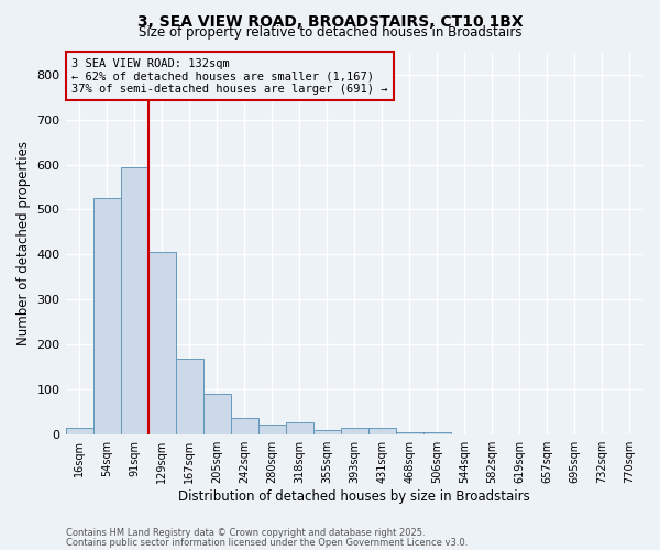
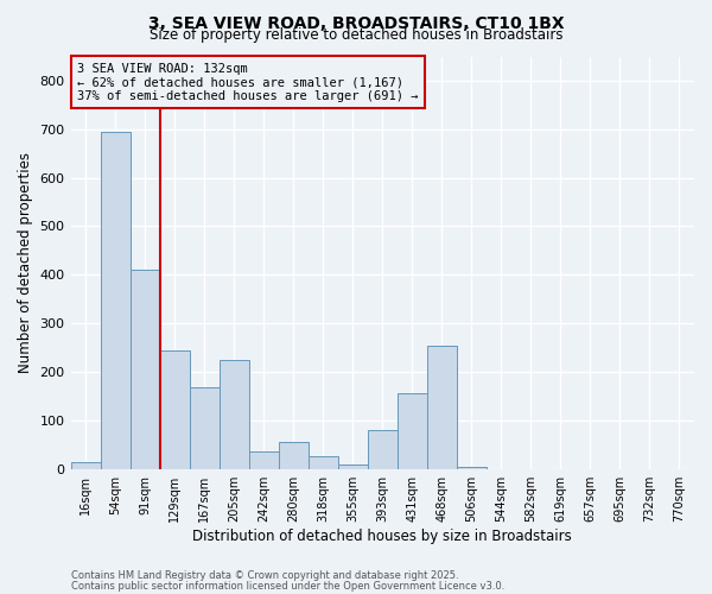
54sqm: 525 -> 695
91sqm: 595 -> 410
129sqm: 405 -> 245
205sqm: 90 -> 225
280sqm: 22 -> 55
393sqm: 13 -> 80
431sqm: 13 -> 155
468sqm: 5 -> 255
